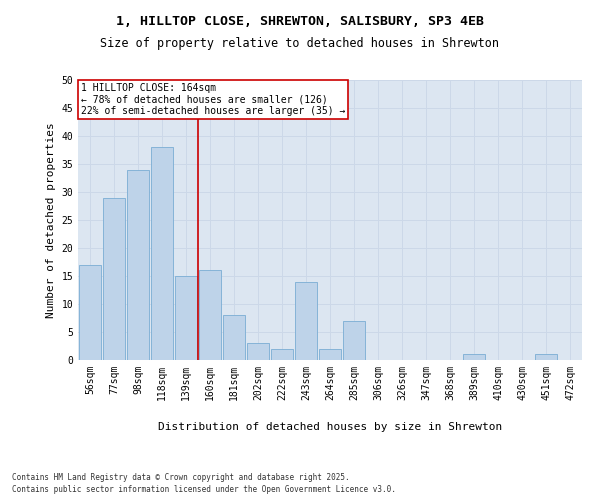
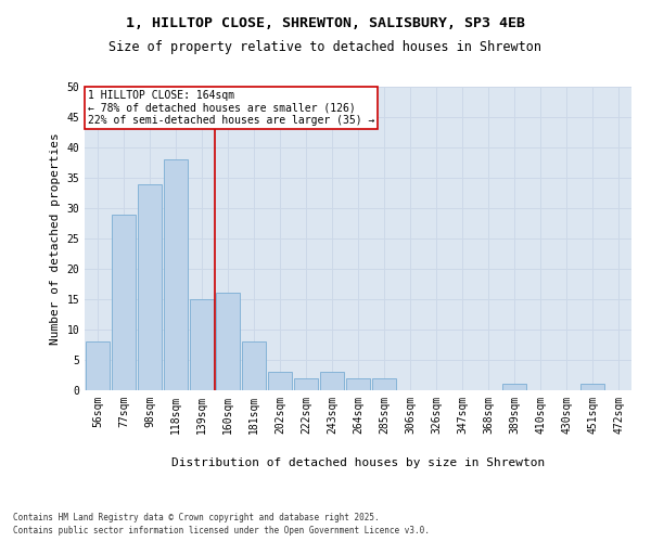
56sqm: 17 -> 8
243sqm: 14 -> 3
285sqm: 7 -> 2
